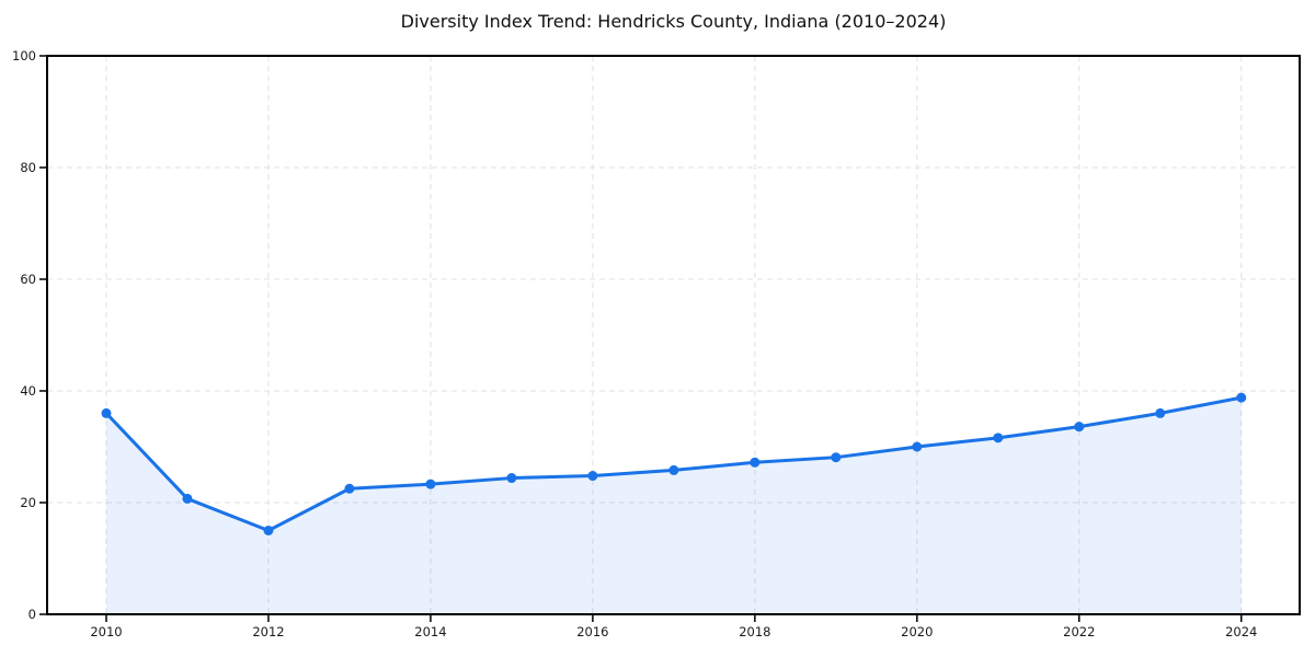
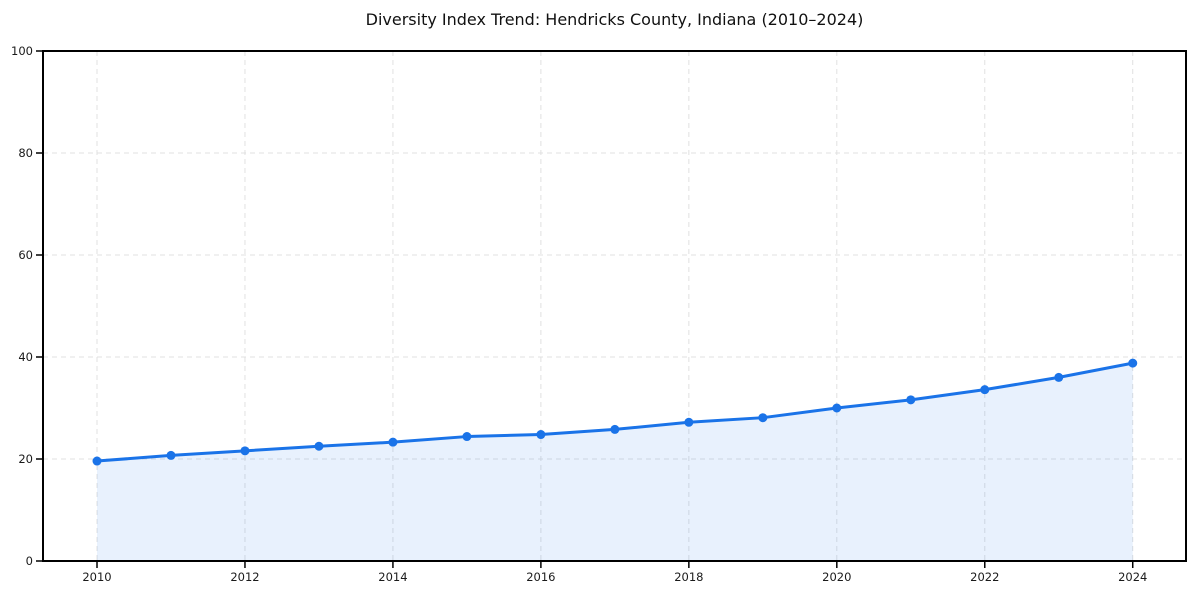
2010: 36 -> 20
2012: 15 -> 22
